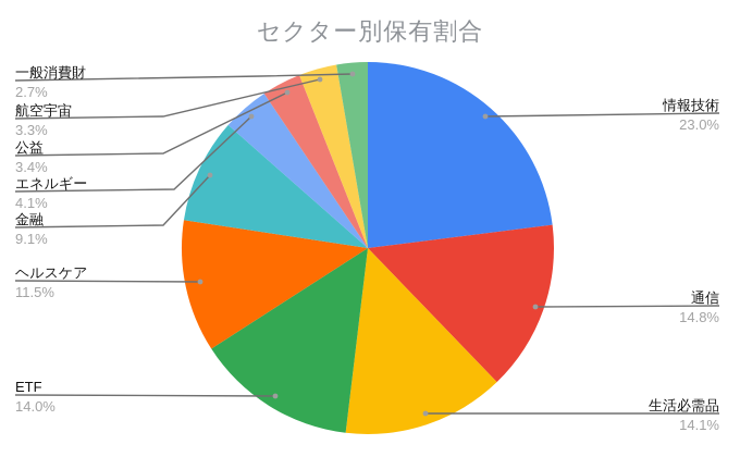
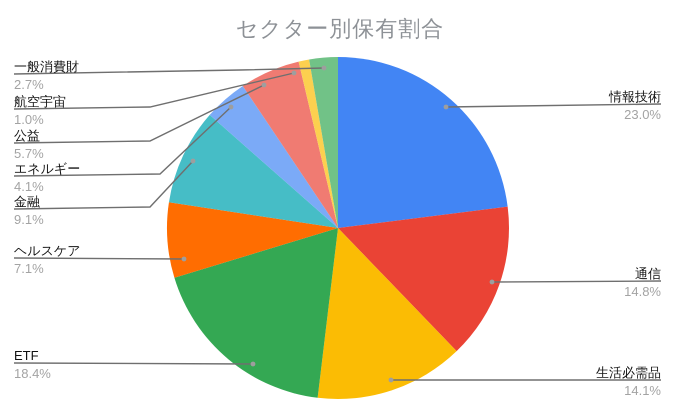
ETF: 14.0% -> 18.4%
ヘルスケア: 11.5% -> 7.1%
公益: 3.4% -> 5.7%
航空宇宙: 3.3% -> 1.0%
